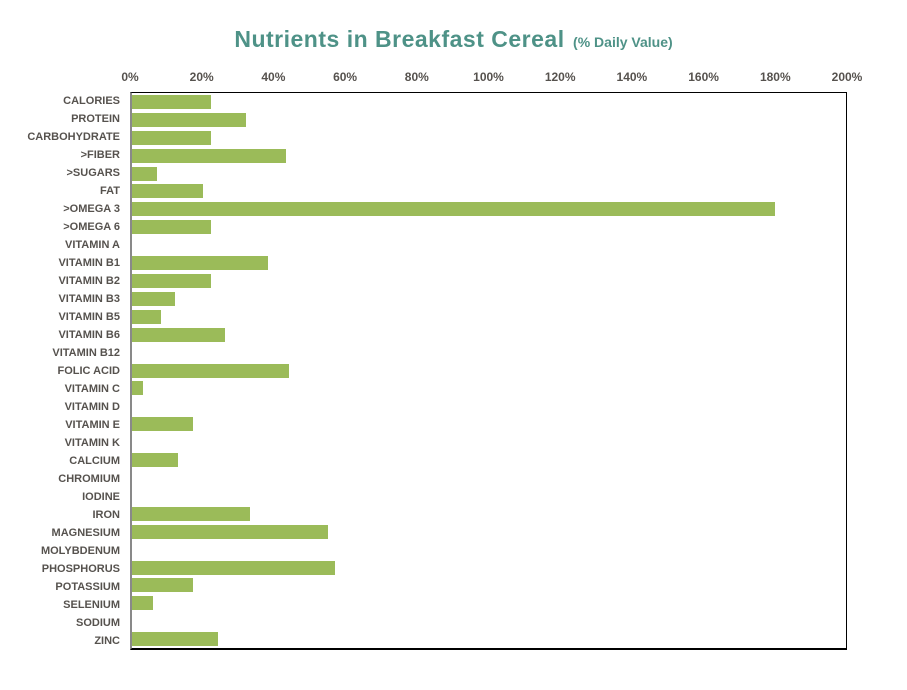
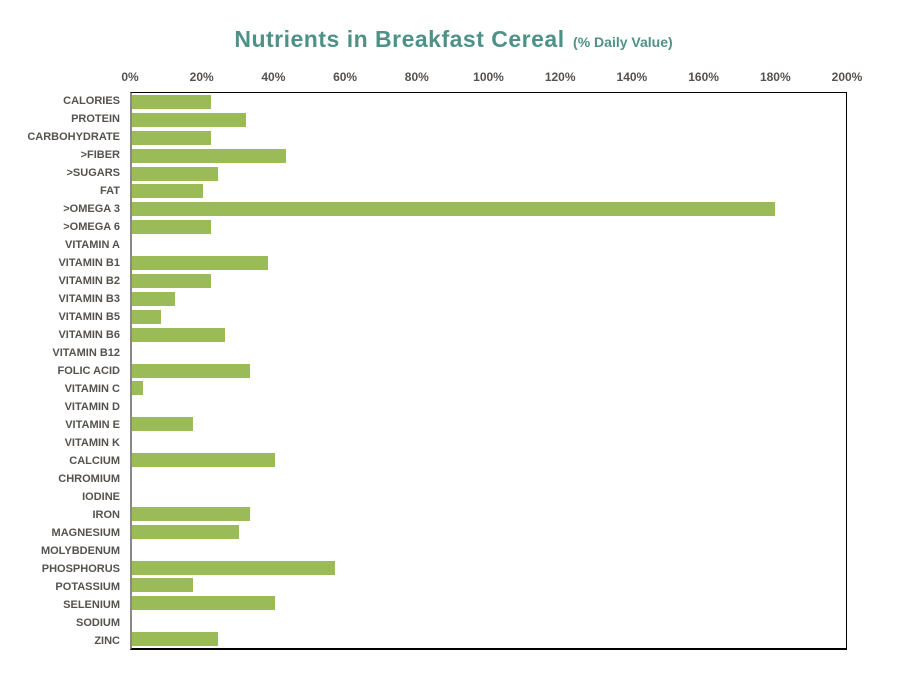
>SUGARS: 7% -> 24%
FOLIC ACID: 44% -> 33%
CALCIUM: 13% -> 40%
MAGNESIUM: 55% -> 30%
SELENIUM: 6% -> 40%
